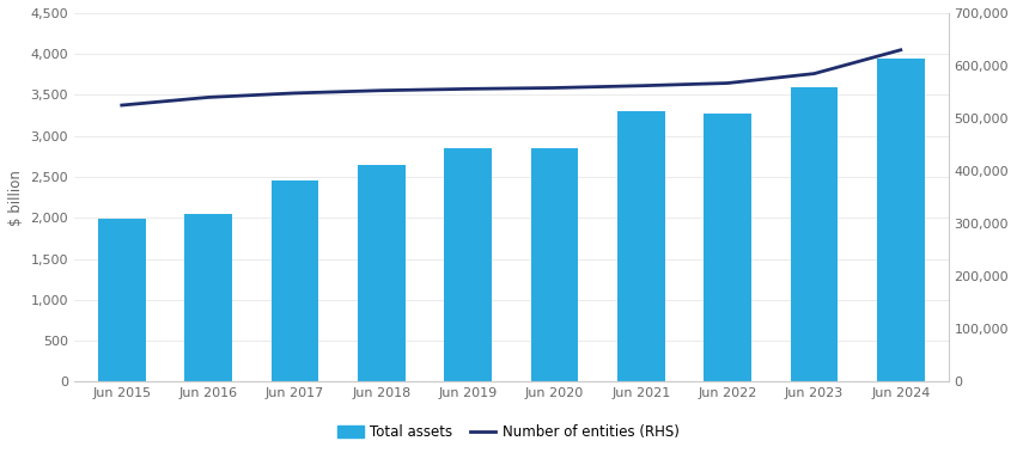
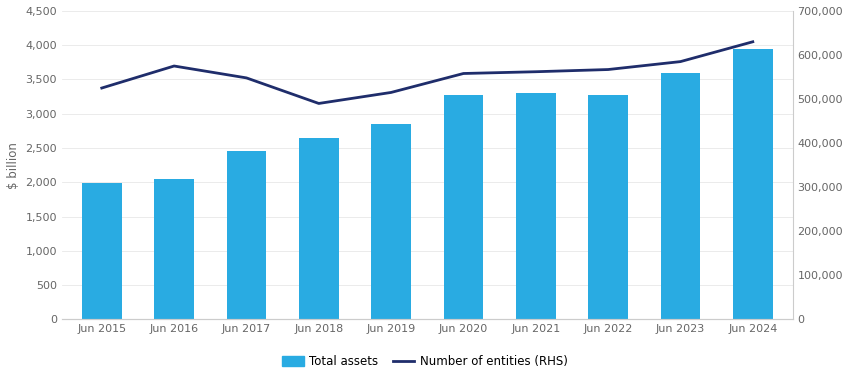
Number of entities (RHS)/Jun 2016: 540,000 -> 575,000
Number of entities (RHS)/Jun 2018: 553,000 -> 490,000
Number of entities (RHS)/Jun 2019: 556,000 -> 515,000
Total assets/Jun 2020: 2,850 -> 3,280
